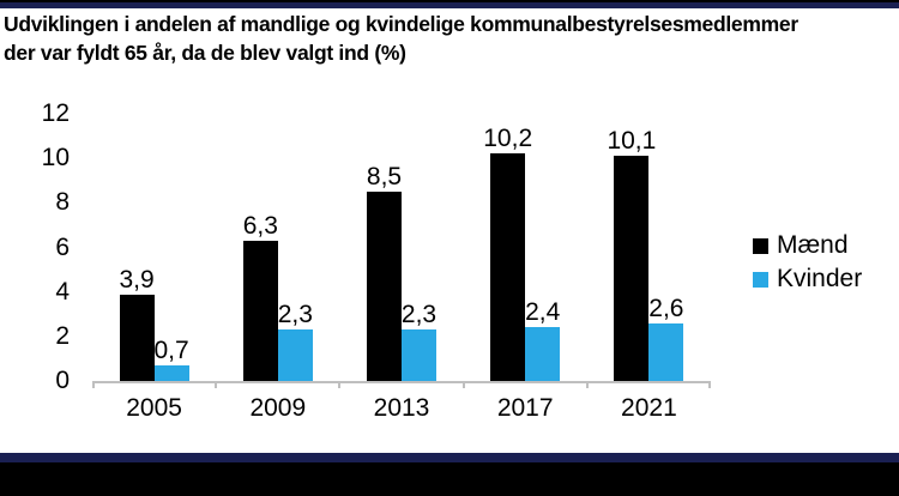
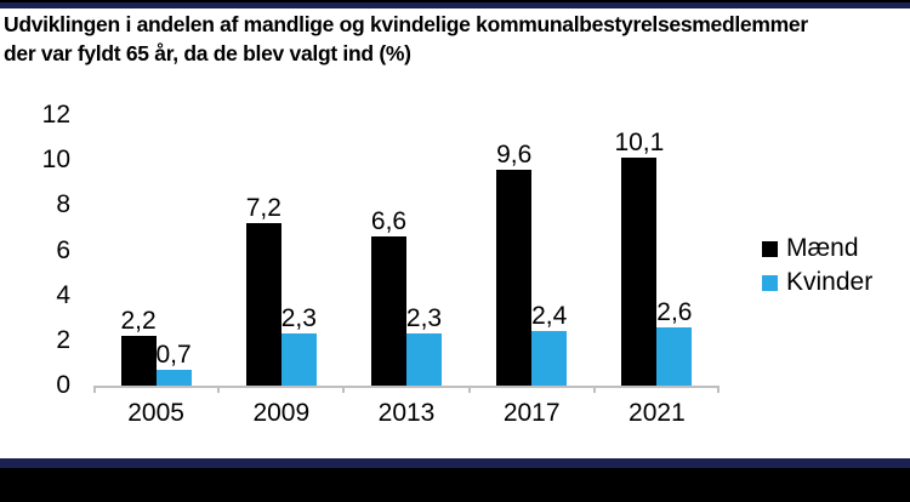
Mænd/2005: 3,9 -> 2,2
Mænd/2009: 6,3 -> 7,2
Mænd/2013: 8,5 -> 6,6
Mænd/2017: 10,2 -> 9,6
